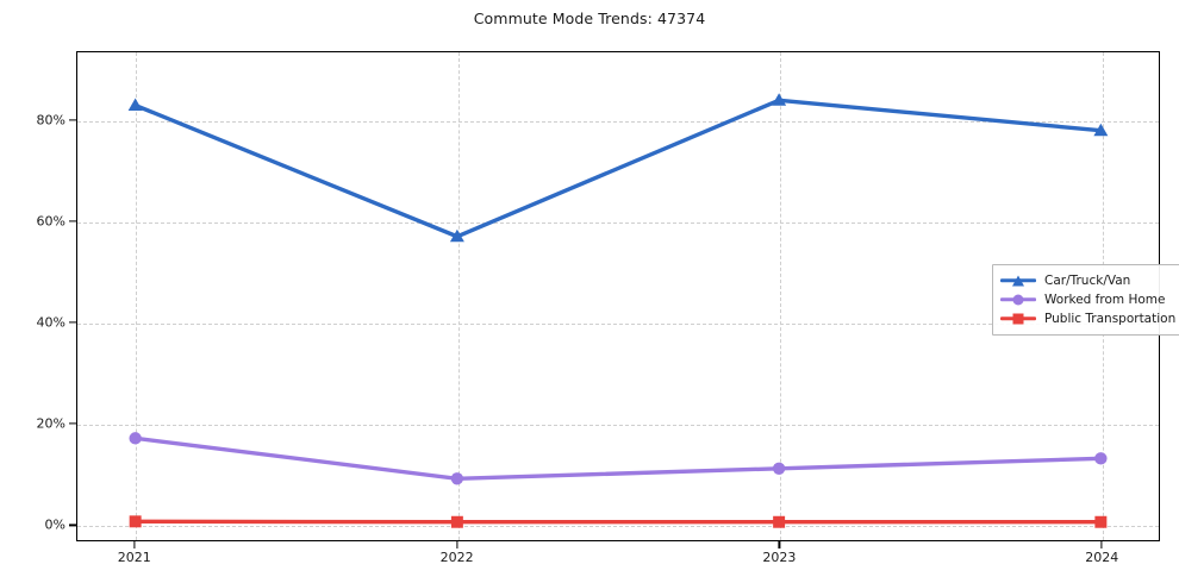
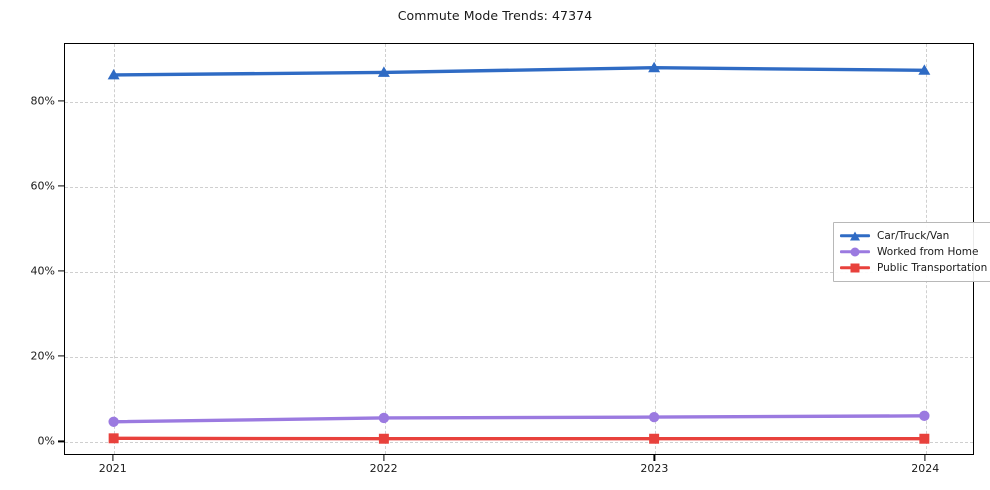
Car/Truck/Van/2021: 83% -> 86%
Worked from Home/2021: 17% -> 4%
Car/Truck/Van/2022: 57% -> 87%
Worked from Home/2022: 9% -> 5%
Car/Truck/Van/2023: 84% -> 88%
Worked from Home/2023: 11% -> 6%
Car/Truck/Van/2024: 78% -> 87%
Worked from Home/2024: 13% -> 6%
